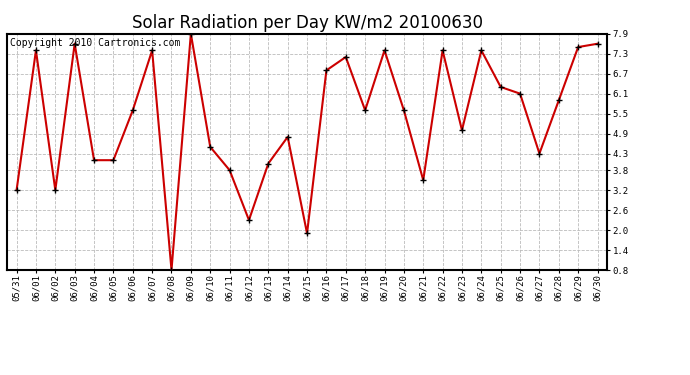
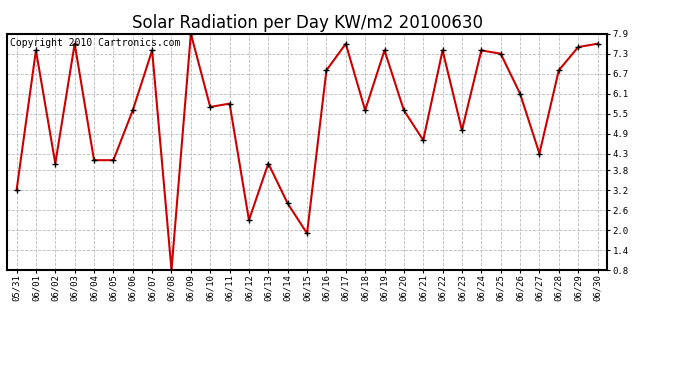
06/02: 3.2 -> 4.0
06/10: 4.5 -> 5.7
06/11: 3.8 -> 5.8
06/14: 4.8 -> 2.8
06/17: 7.2 -> 7.6
06/21: 3.5 -> 4.7
06/25: 6.3 -> 7.3
06/28: 5.9 -> 6.8
